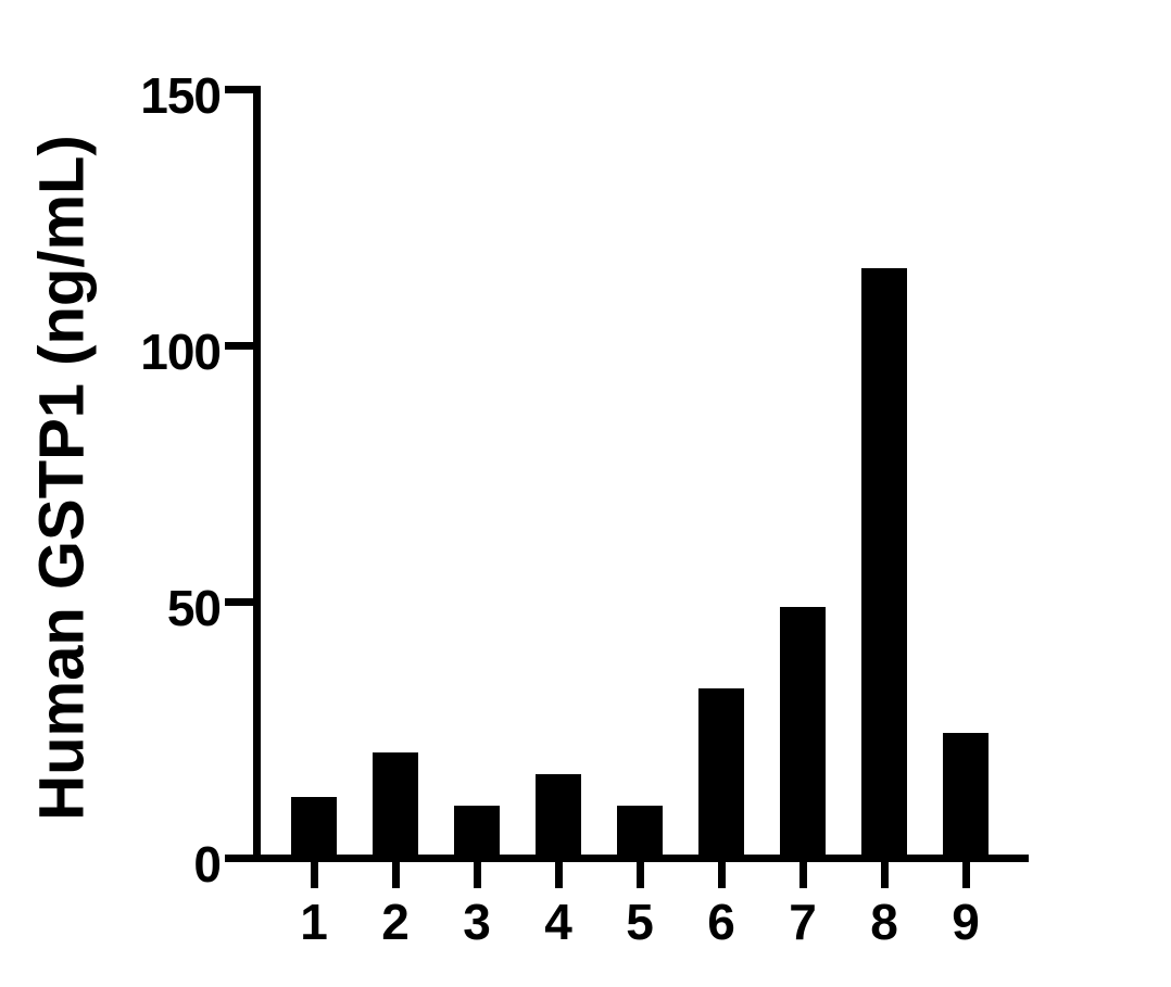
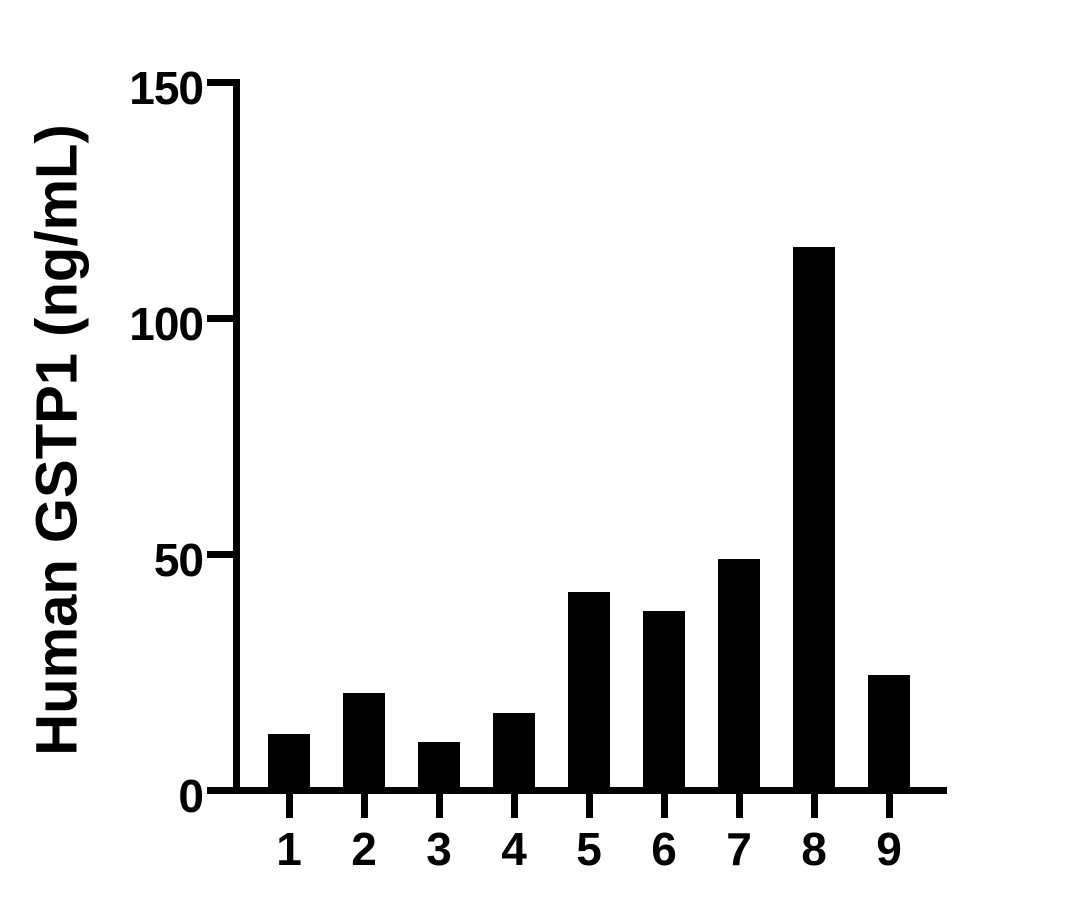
5: 10 -> 42
6: 33 -> 38
